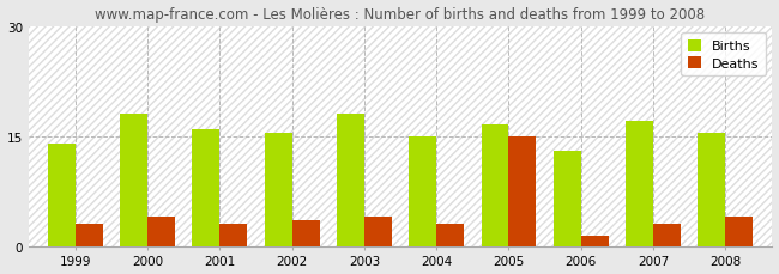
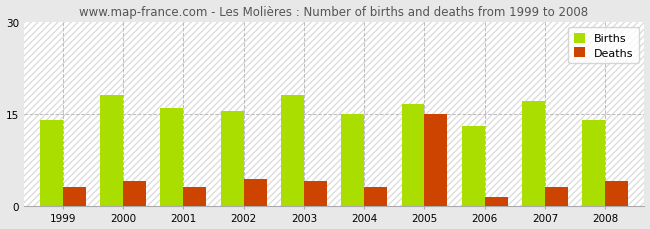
Deaths/2002: 3.5 -> 4.4
Births/2008: 15.5 -> 14.0
